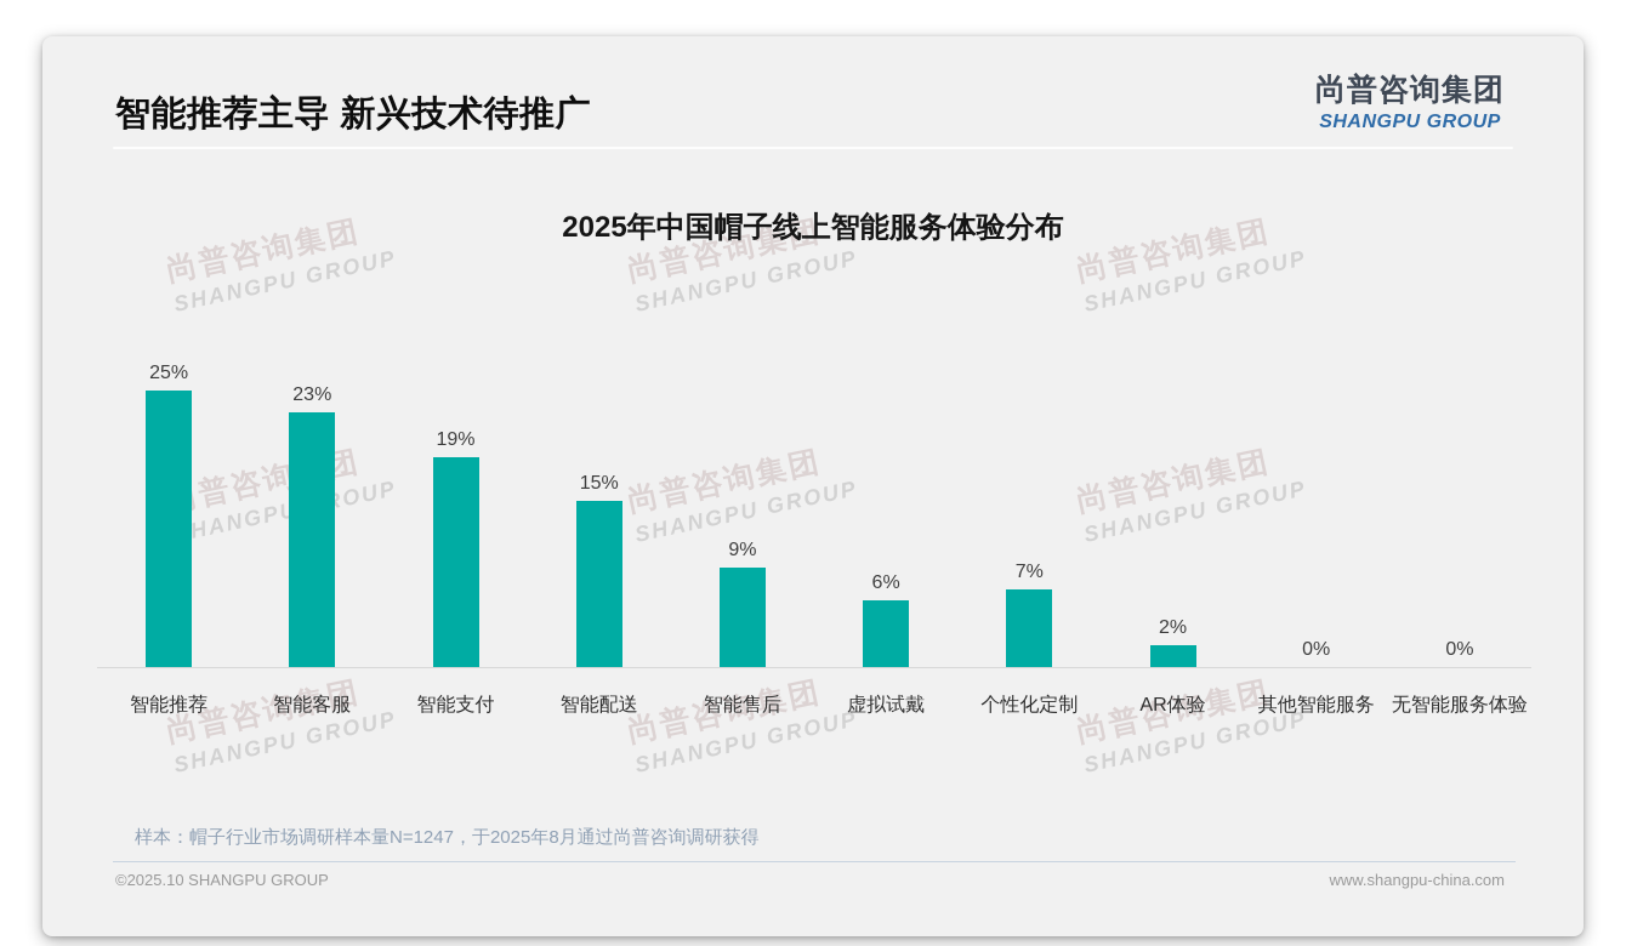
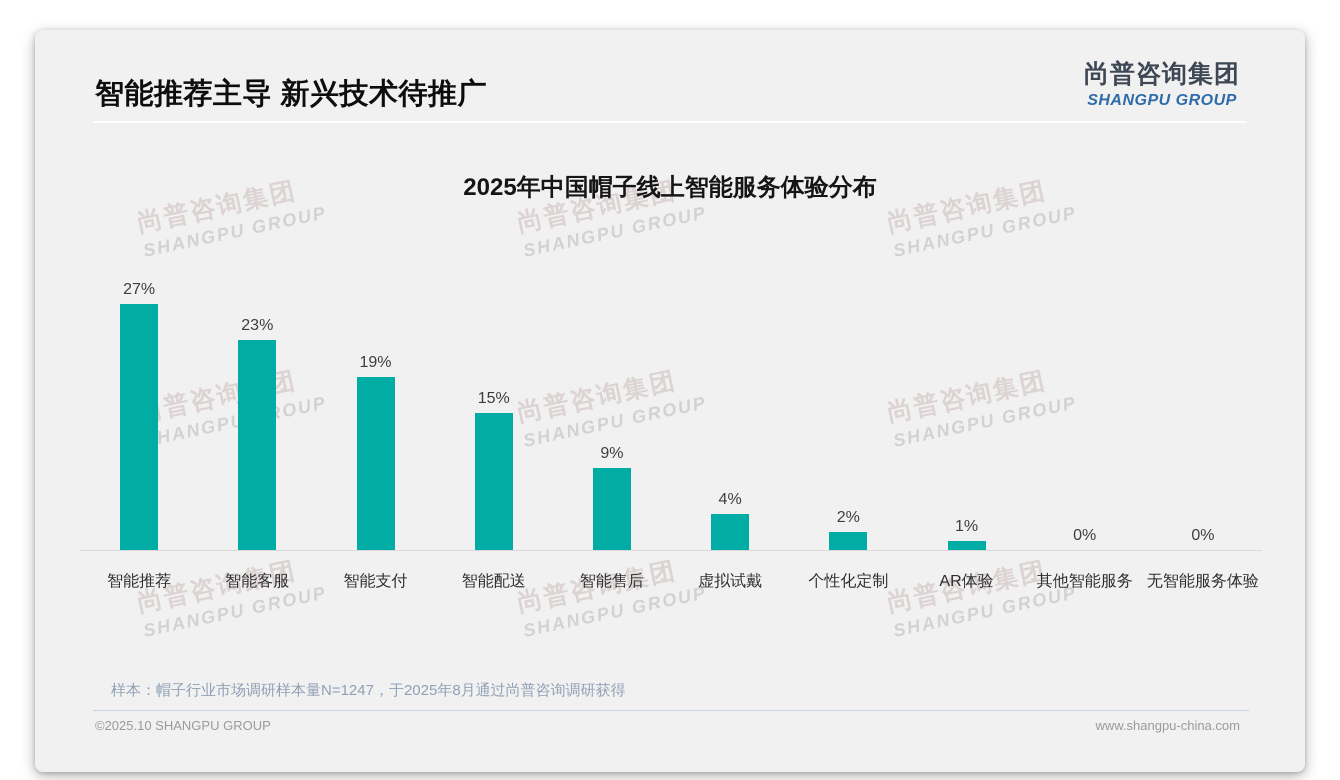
智能推荐: 25% -> 27%
虚拟试戴: 6% -> 4%
个性化定制: 7% -> 2%
AR体验: 2% -> 1%
